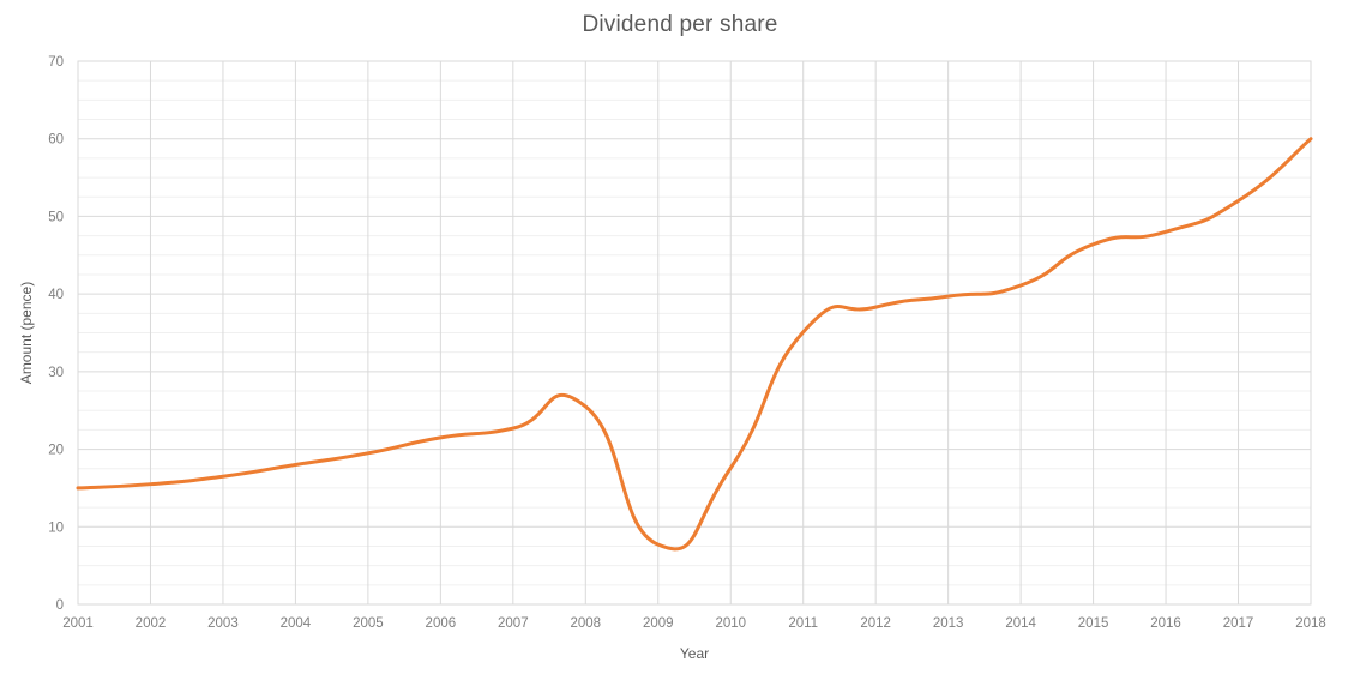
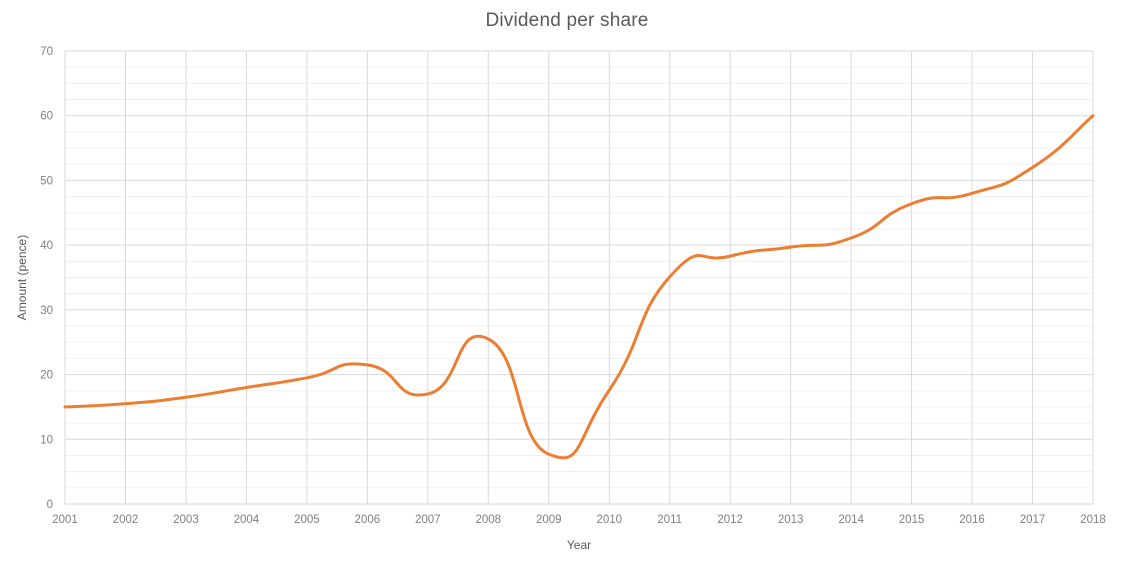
2007: 23 -> 17
